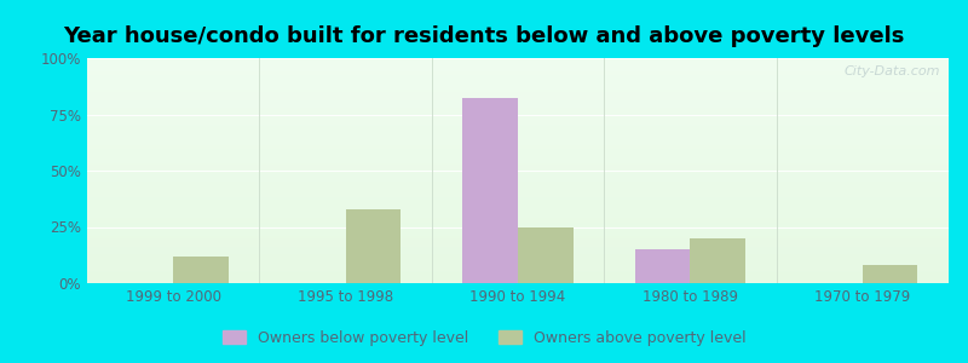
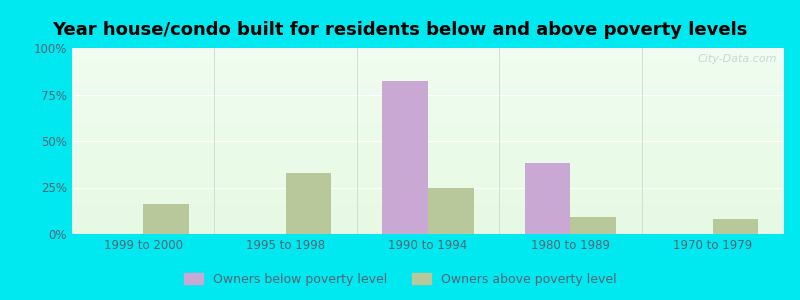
Owners above poverty level/1999 to 2000: 12% -> 16%
Owners below poverty level/1980 to 1989: 15% -> 38%
Owners above poverty level/1980 to 1989: 20% -> 9%
